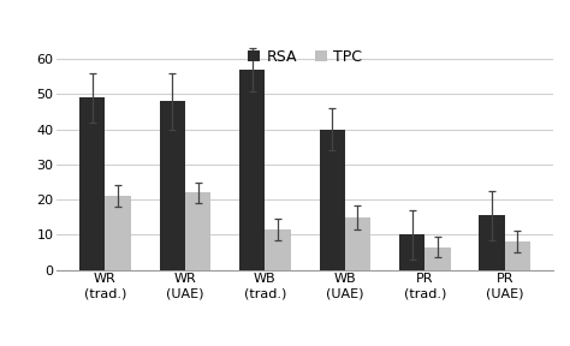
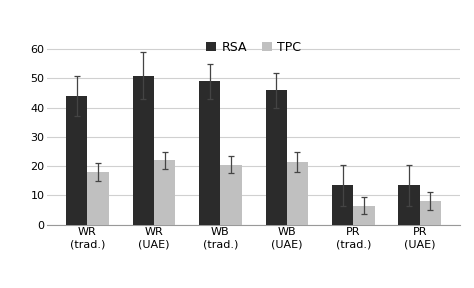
RSA/WR (trad.): 49.0 -> 44.0
TPC/WR (trad.): 21.0 -> 18.0
RSA/WR (UAE): 48.0 -> 51.0
RSA/WB (trad.): 57.0 -> 49.0
TPC/WB (trad.): 11.5 -> 20.5
RSA/WB (UAE): 40.0 -> 46.0
TPC/WB (UAE): 15.0 -> 21.5
RSA/PR (trad.): 10.0 -> 13.5
RSA/PR (UAE): 15.5 -> 13.5
